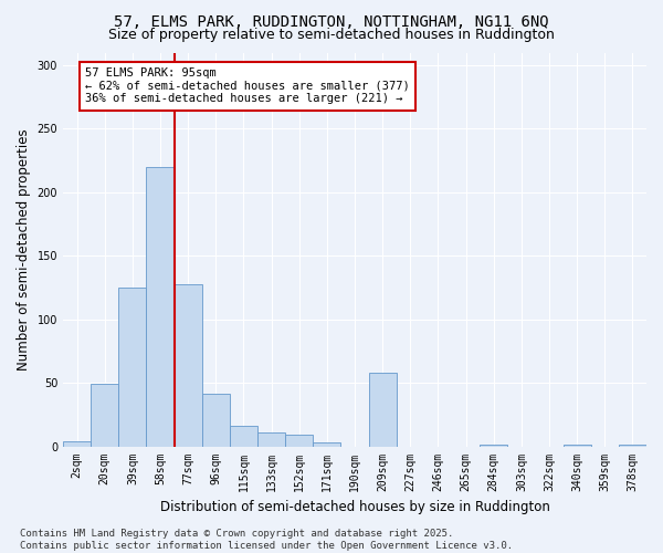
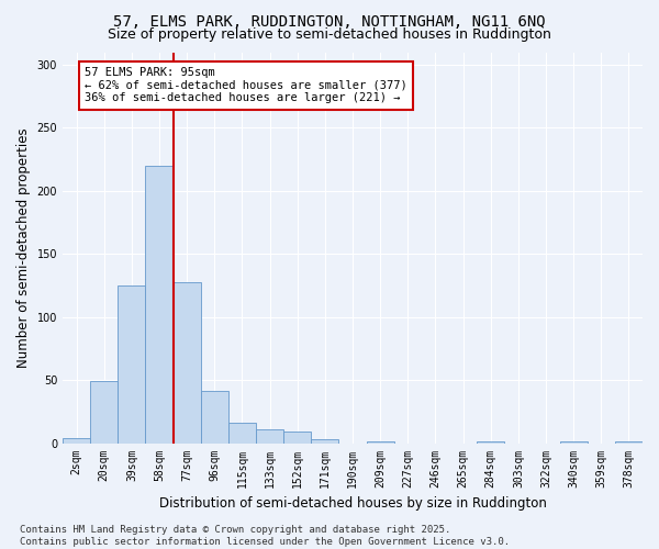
209sqm: 58 -> 1
